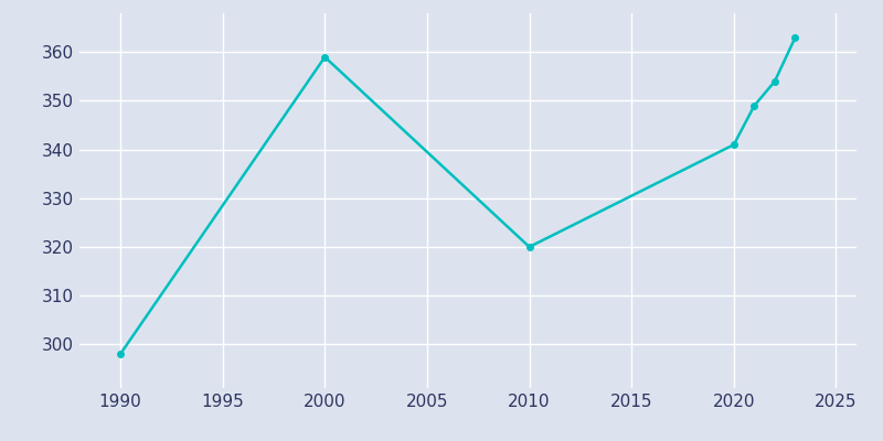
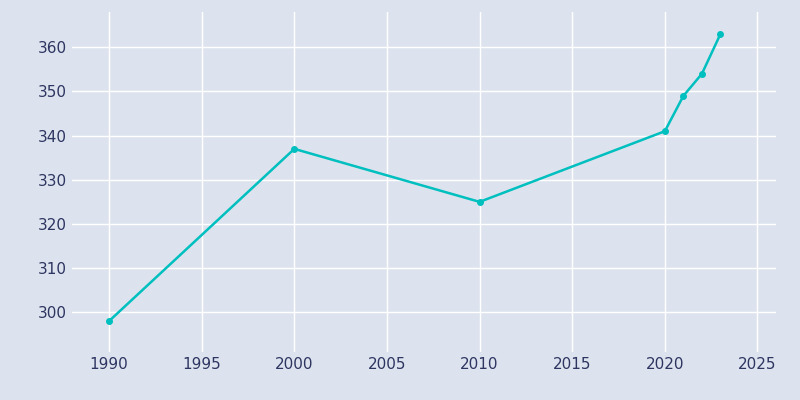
2000: 359 -> 337
2010: 320 -> 325
